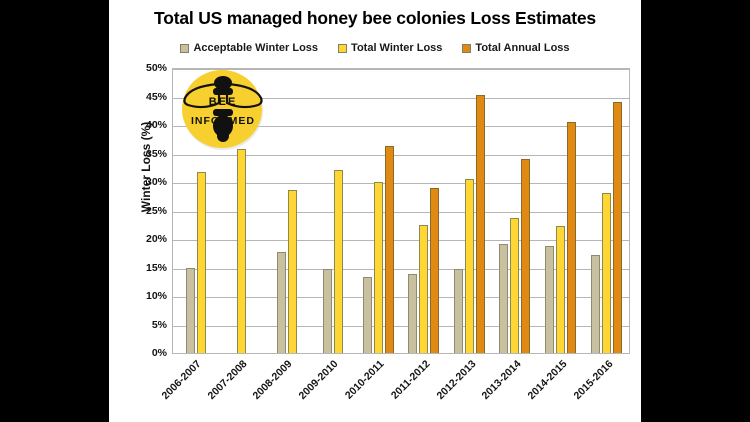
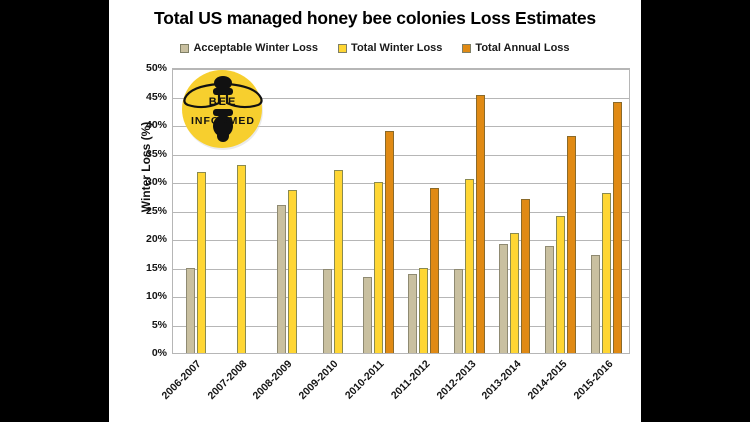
Total Winter Loss/2007-2008: 36% -> 33%
Acceptable Winter Loss/2008-2009: 18% -> 26%
Total Annual Loss/2010-2011: 36% -> 39%
Total Winter Loss/2011-2012: 22% -> 15%
Total Winter Loss/2013-2014: 24% -> 21%
Total Annual Loss/2013-2014: 34% -> 27%
Total Winter Loss/2014-2015: 22% -> 24%
Total Annual Loss/2014-2015: 41% -> 38%
